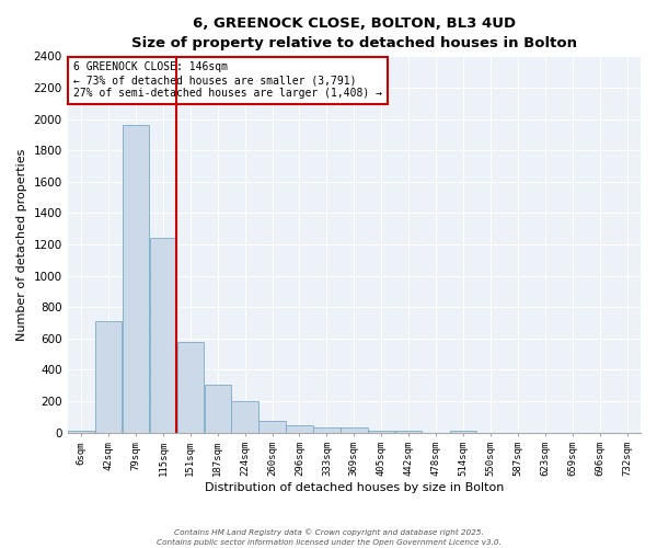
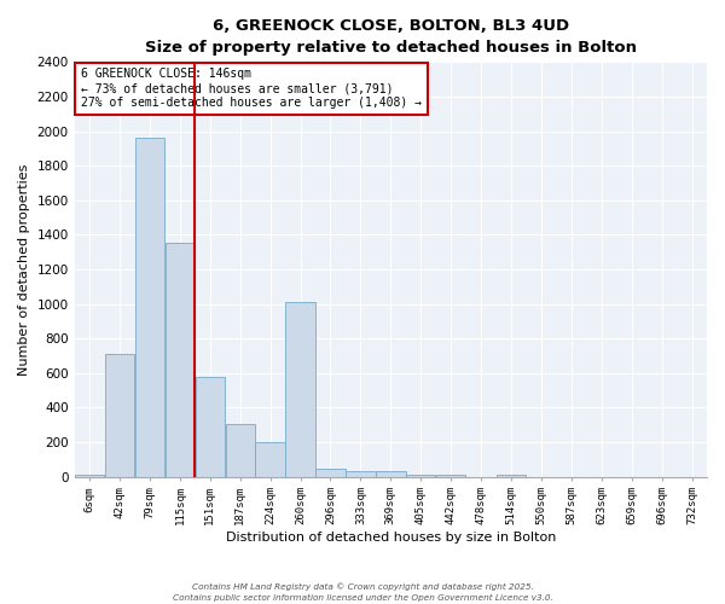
115sqm: 1240 -> 1350
260sqm: 80 -> 1010
